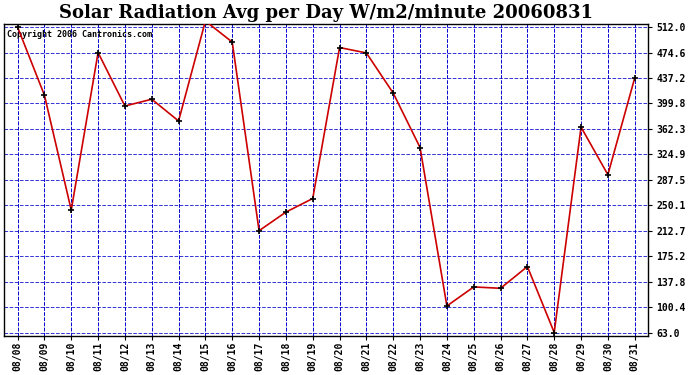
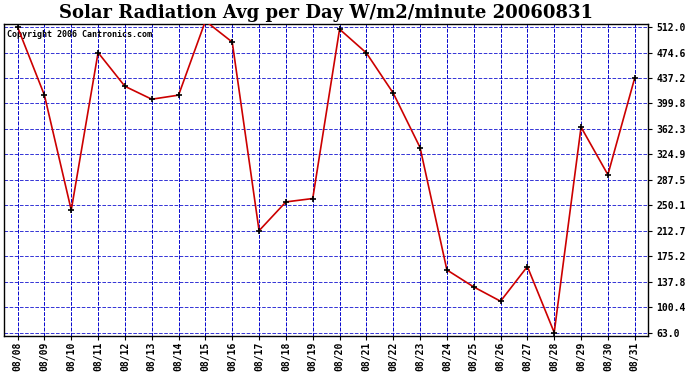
08/12: 396 -> 425
08/14: 374 -> 412
08/18: 240 -> 255
08/20: 482 -> 509
08/24: 102 -> 155
08/26: 128 -> 109
